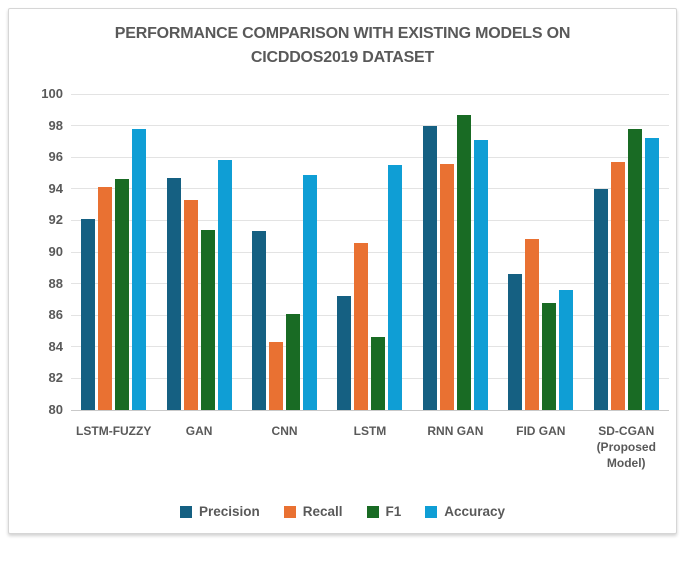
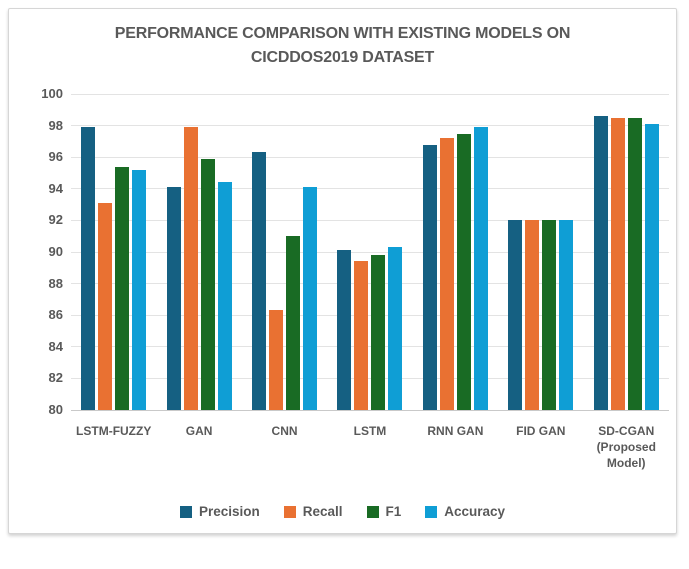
Precision/LSTM-FUZZY: 92.1 -> 97.9
Recall/LSTM-FUZZY: 94.1 -> 93.1
F1/LSTM-FUZZY: 94.6 -> 95.4
Accuracy/LSTM-FUZZY: 97.8 -> 95.2
Precision/GAN: 94.7 -> 94.1
Recall/GAN: 93.3 -> 97.9
F1/GAN: 91.4 -> 95.9
Accuracy/GAN: 95.8 -> 94.4
Precision/CNN: 91.3 -> 96.3
Recall/CNN: 84.3 -> 86.3
F1/CNN: 86.1 -> 91.0
Accuracy/CNN: 94.9 -> 94.1
Precision/LSTM: 87.2 -> 90.1
Recall/LSTM: 90.6 -> 89.4
F1/LSTM: 84.6 -> 89.8
Accuracy/LSTM: 95.5 -> 90.3
Precision/RNN GAN: 98.0 -> 96.8
Recall/RNN GAN: 95.6 -> 97.2
F1/RNN GAN: 98.7 -> 97.5
Accuracy/RNN GAN: 97.1 -> 97.9
Precision/FID GAN: 88.6 -> 92.0
Recall/FID GAN: 90.8 -> 92.0
F1/FID GAN: 86.8 -> 92.0
Accuracy/FID GAN: 87.6 -> 92.0
Precision/SD-CGAN (Proposed Model): 94.0 -> 98.6
Recall/SD-CGAN (Proposed Model): 95.7 -> 98.5
F1/SD-CGAN (Proposed Model): 97.8 -> 98.5
Accuracy/SD-CGAN (Proposed Model): 97.2 -> 98.1
